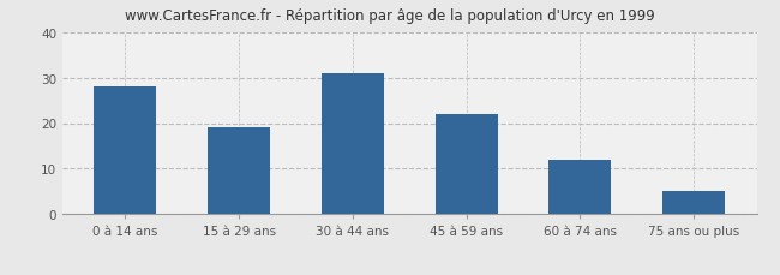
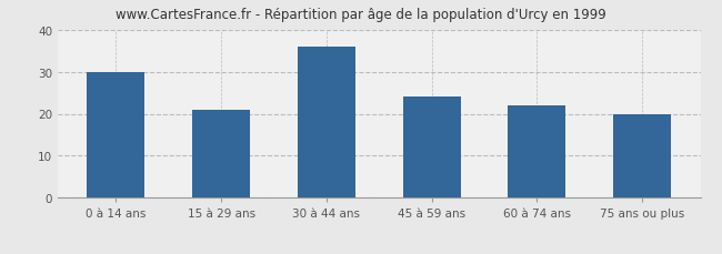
0 à 14 ans: 28 -> 30
15 à 29 ans: 19 -> 21
30 à 44 ans: 31 -> 36
45 à 59 ans: 22 -> 24
60 à 74 ans: 12 -> 22
75 ans ou plus: 5 -> 20
